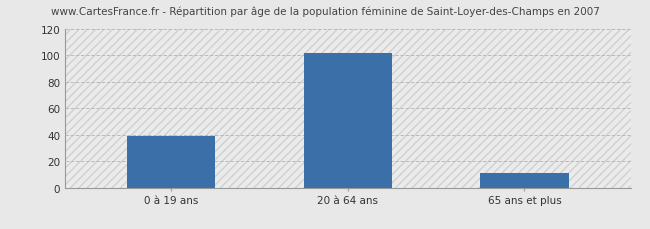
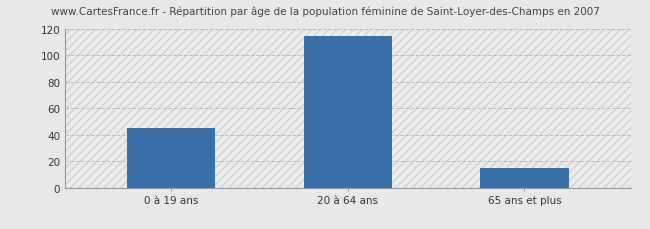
0 à 19 ans: 39 -> 45
20 à 64 ans: 102 -> 115
65 ans et plus: 11 -> 15
